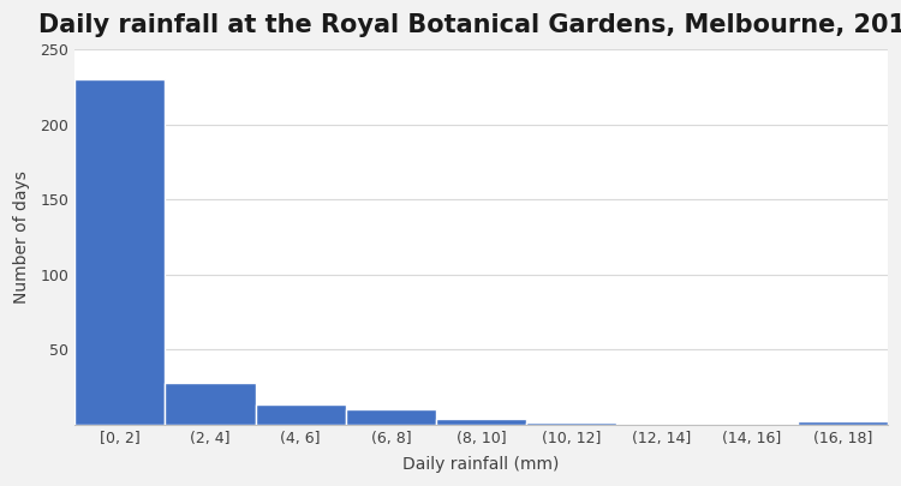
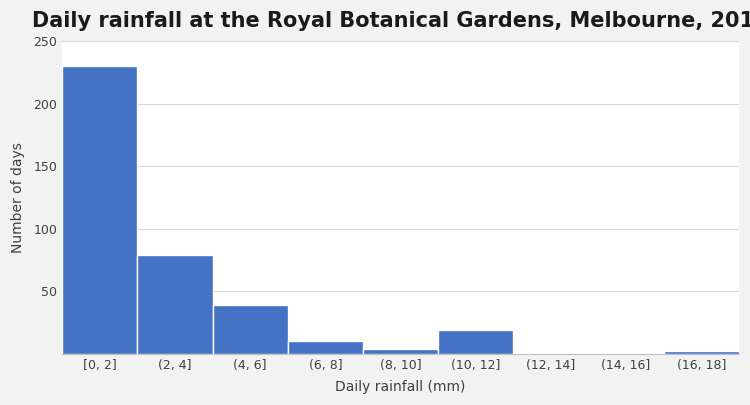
(2, 4]: 28 -> 79
(4, 6]: 13 -> 39
(10, 12]: 1 -> 19
